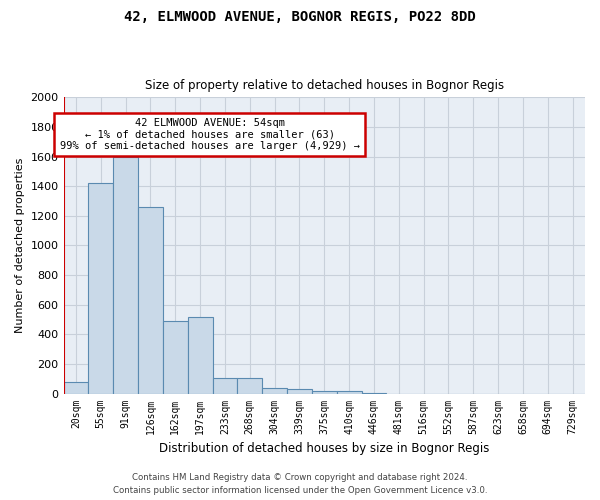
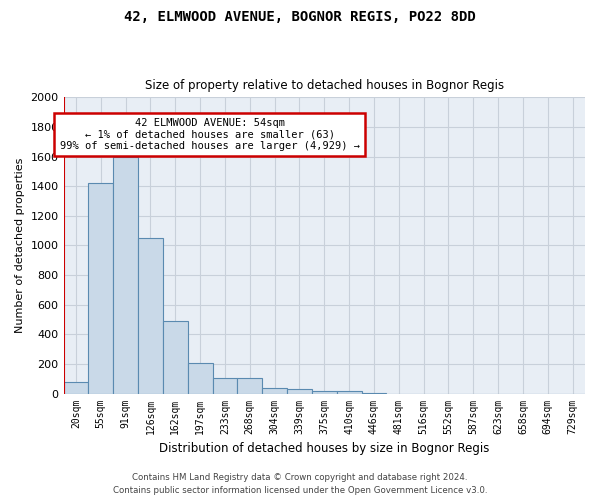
126sqm: 1260 -> 1050
197sqm: 520 -> 200
